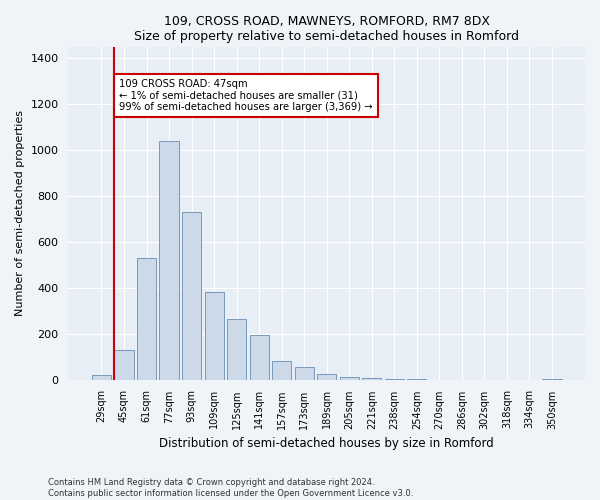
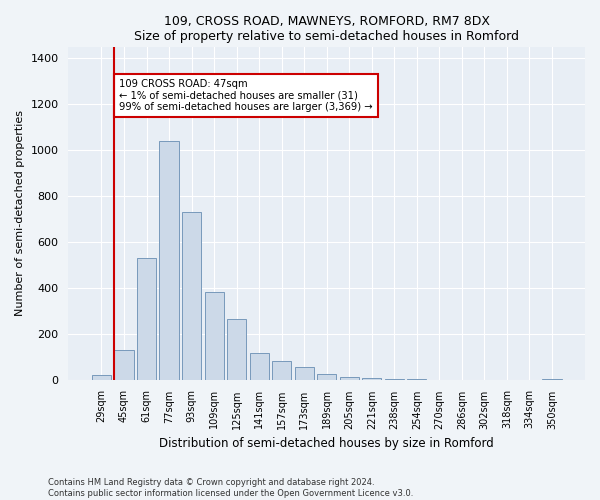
141sqm: 195 -> 115
